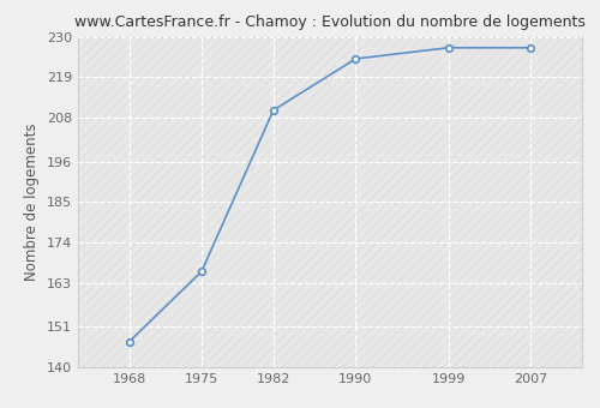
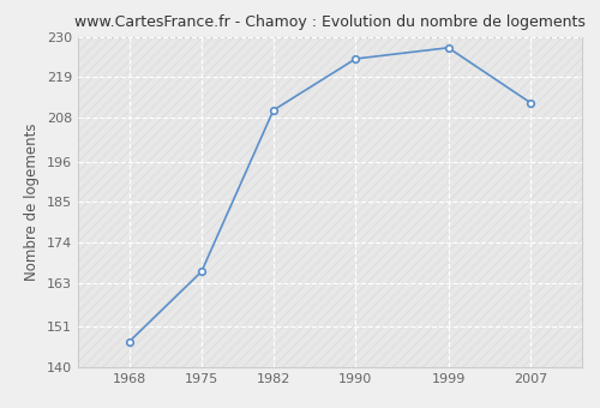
2007: 227 -> 212
